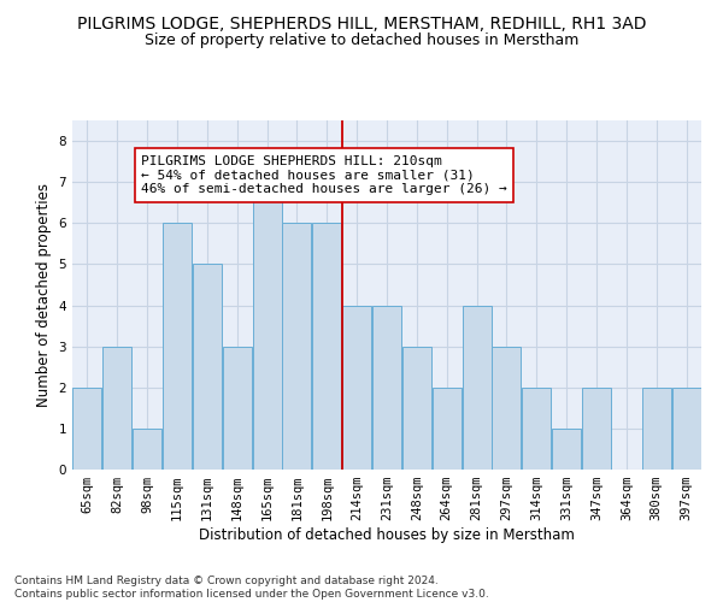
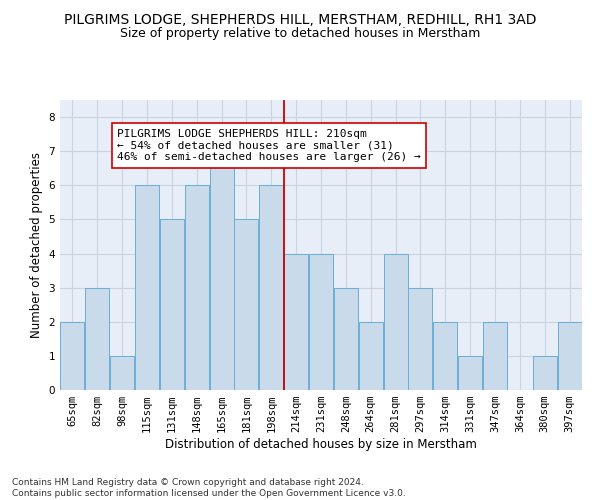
148sqm: 3 -> 6
181sqm: 6 -> 5
380sqm: 2 -> 1
